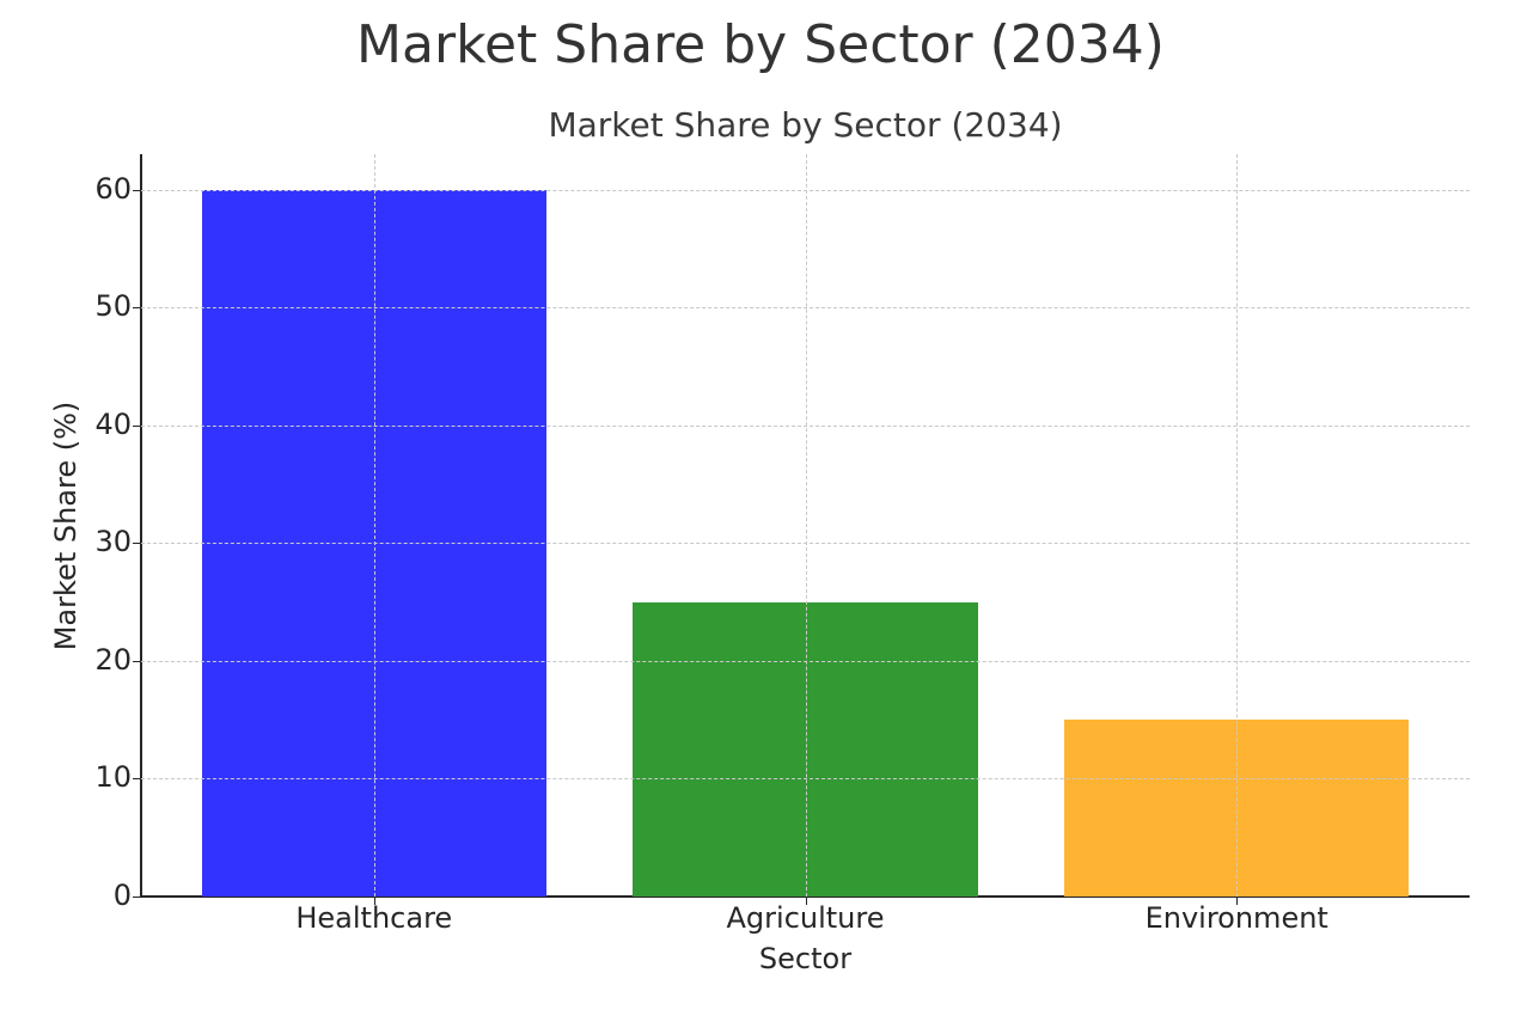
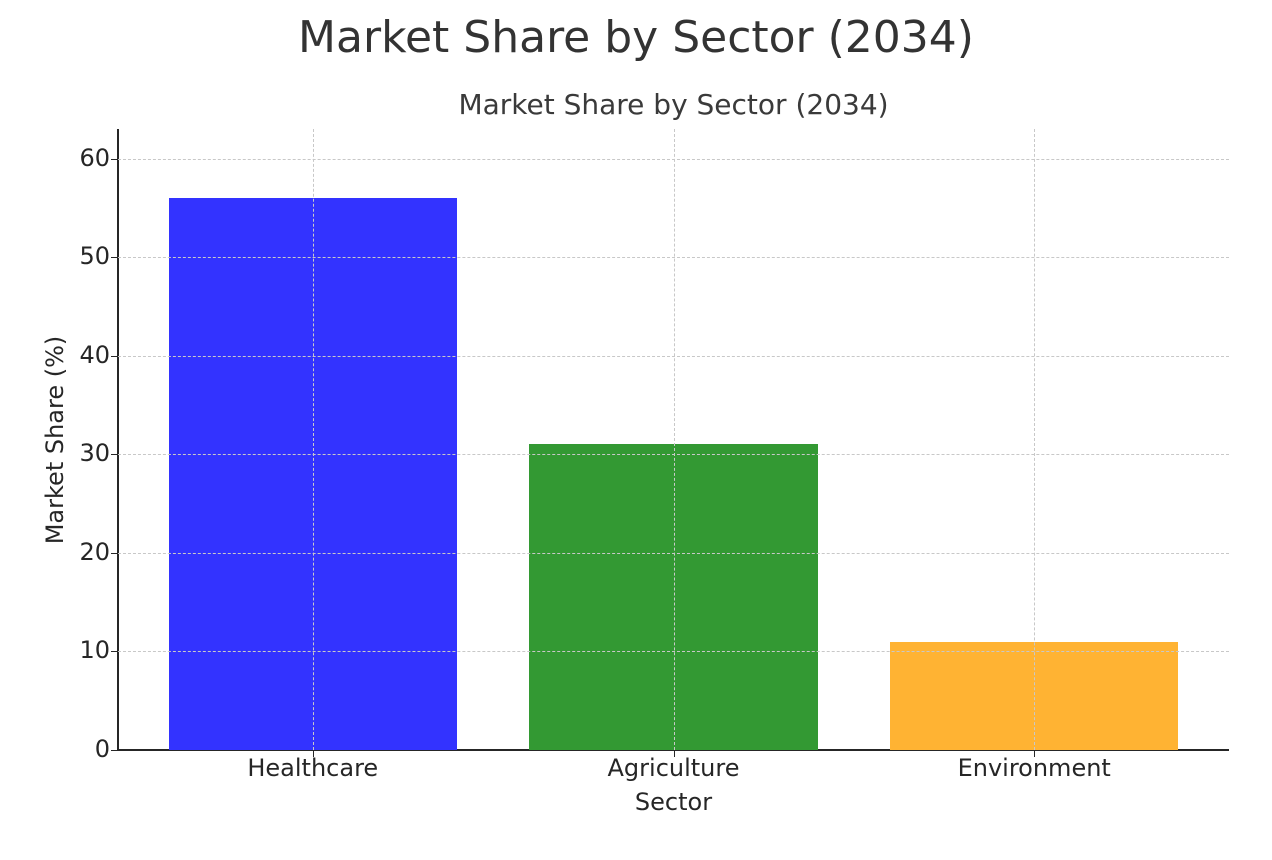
Healthcare: 60 -> 56
Agriculture: 25 -> 31
Environment: 15 -> 11
